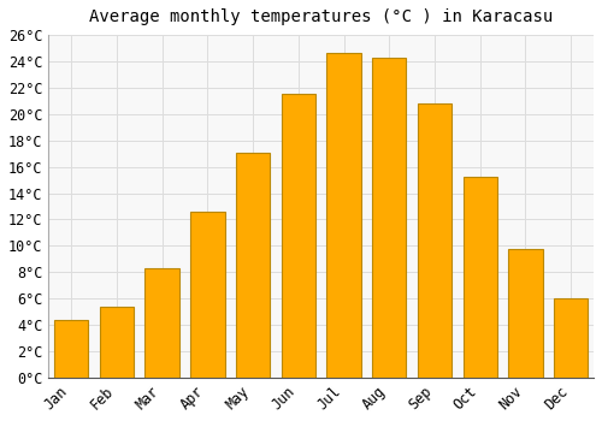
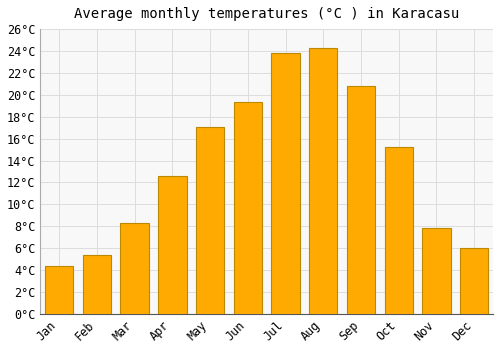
Jun: 21.5°C -> 19.3°C
Jul: 24.6°C -> 23.8°C
Nov: 9.8°C -> 7.8°C
